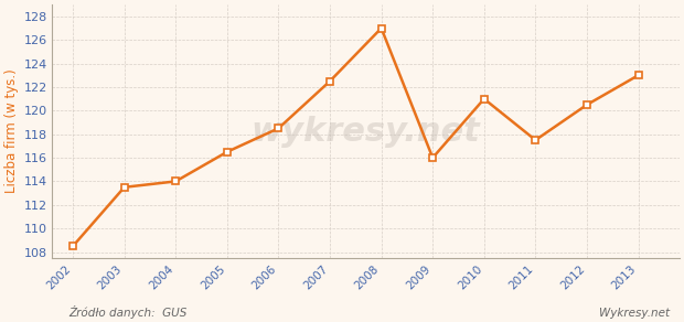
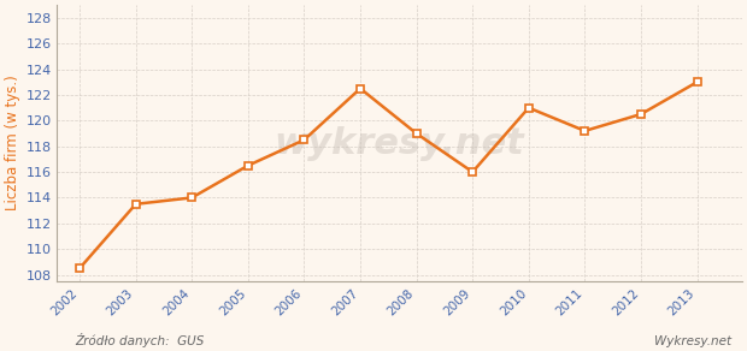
2008: 127.0 -> 119.0
2011: 117.5 -> 119.2
